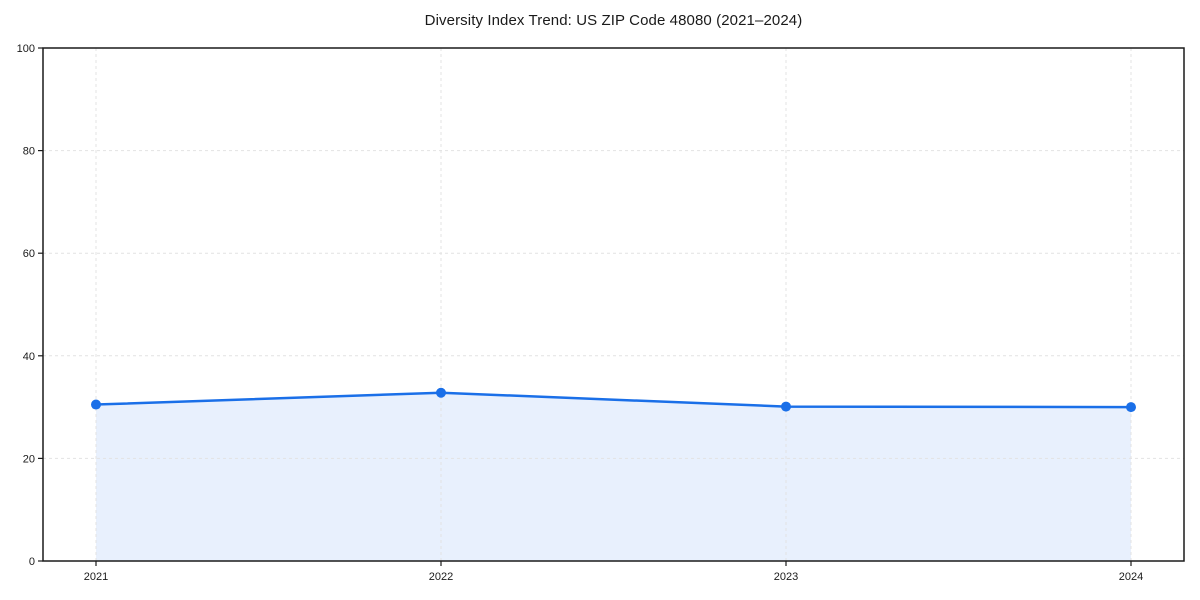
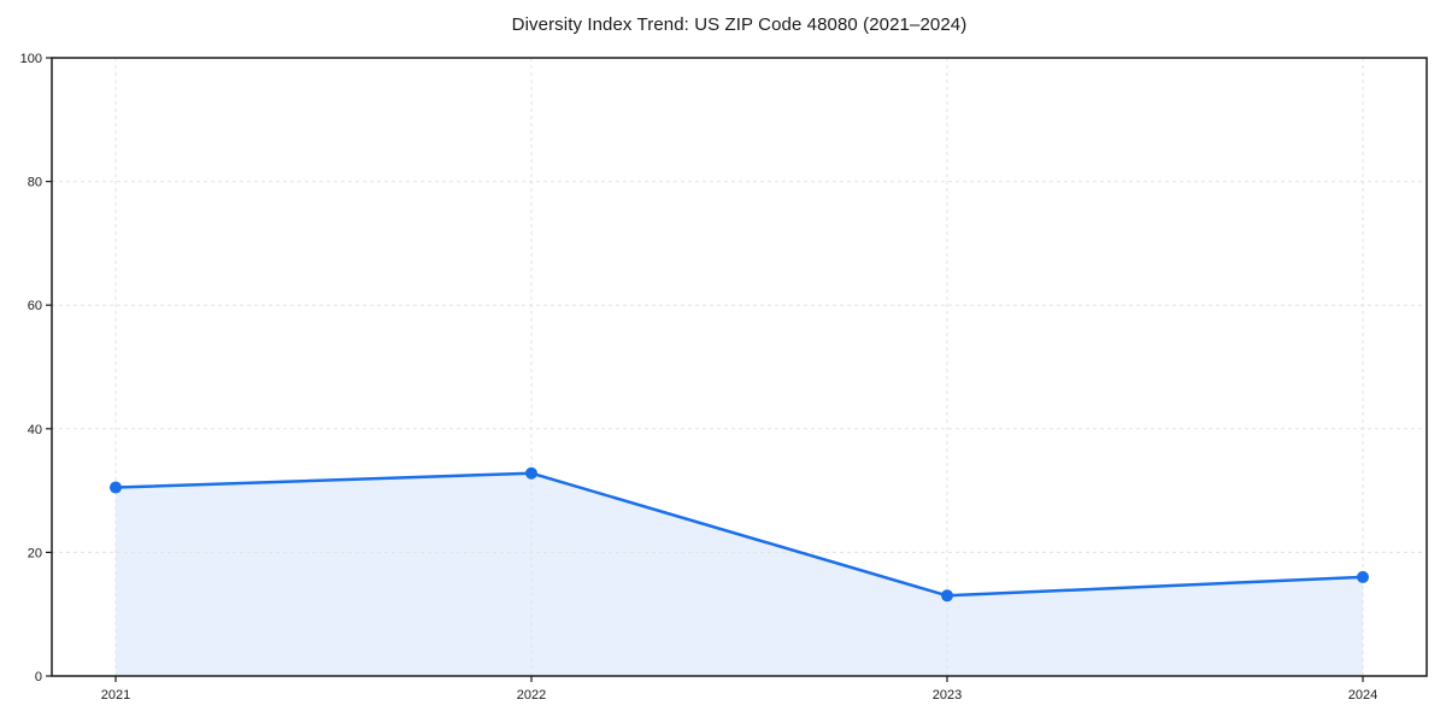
2023: 30 -> 13
2024: 30 -> 16
